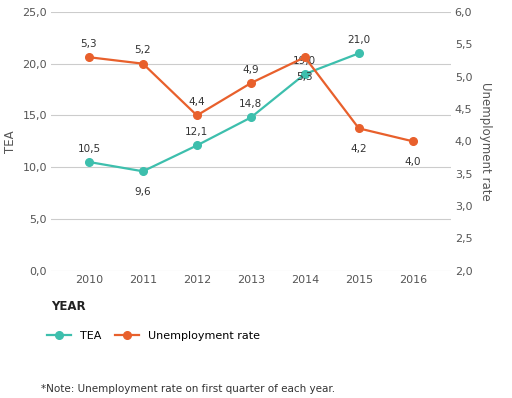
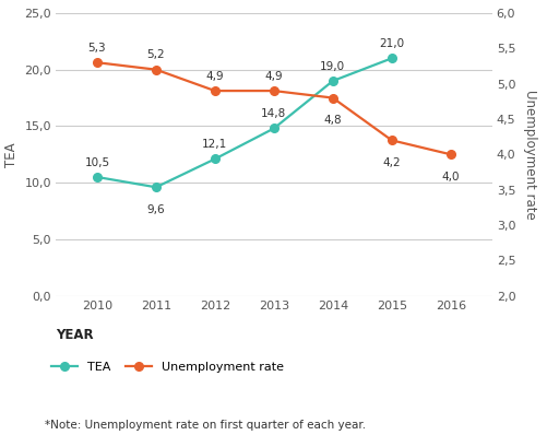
Unemployment rate/2012: 4,4 -> 4,9
Unemployment rate/2014: 5,3 -> 4,8
